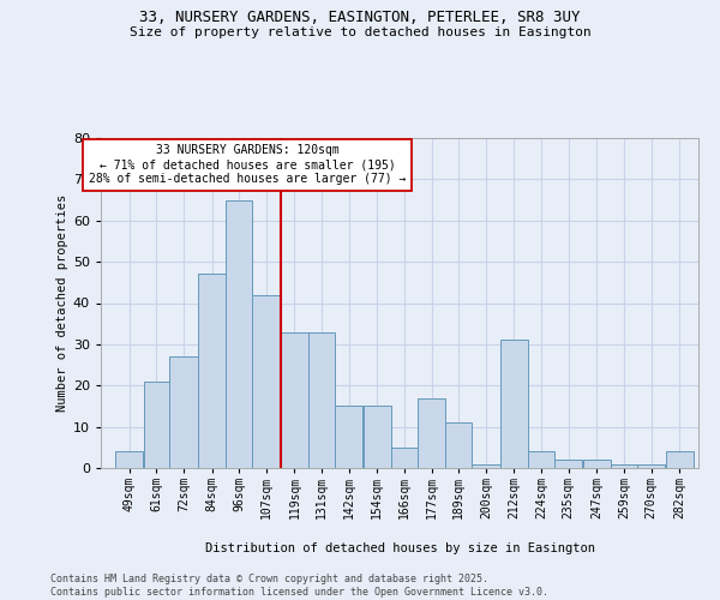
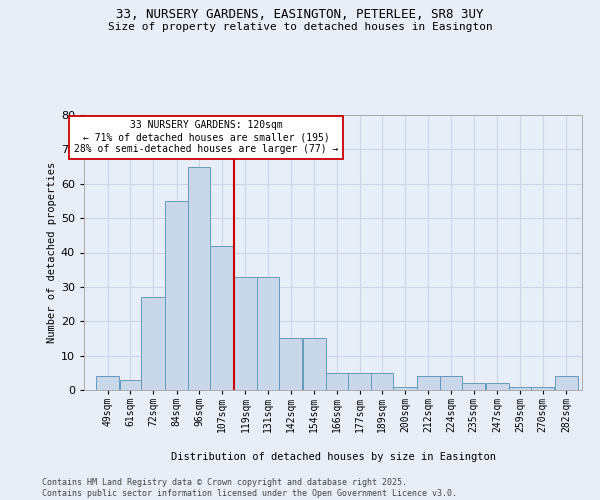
61sqm: 21 -> 3
84sqm: 47 -> 55
177sqm: 17 -> 5
189sqm: 11 -> 5
212sqm: 31 -> 4
